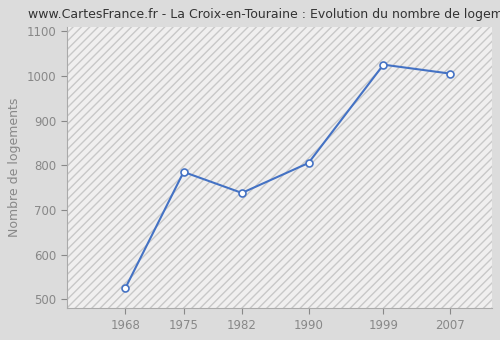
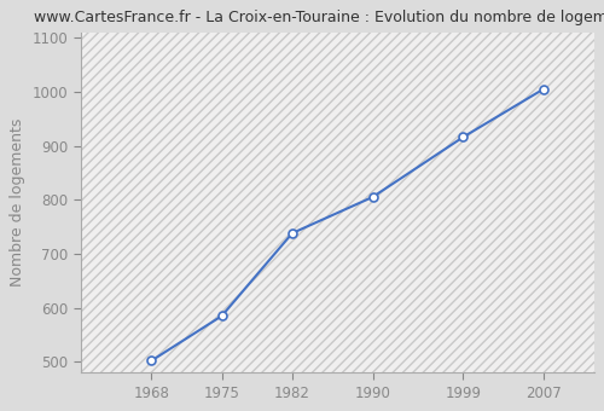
1968: 525 -> 502
1975: 785 -> 585
1999: 1025 -> 916
